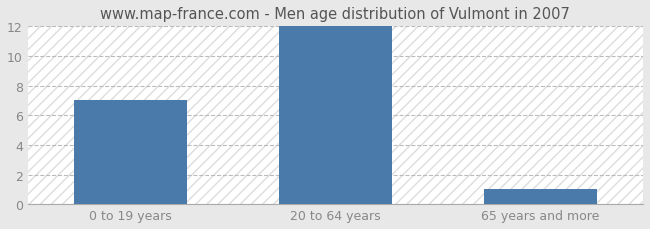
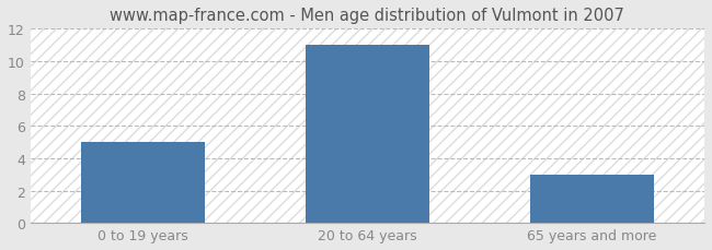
0 to 19 years: 7 -> 5
20 to 64 years: 12 -> 11
65 years and more: 1 -> 3
